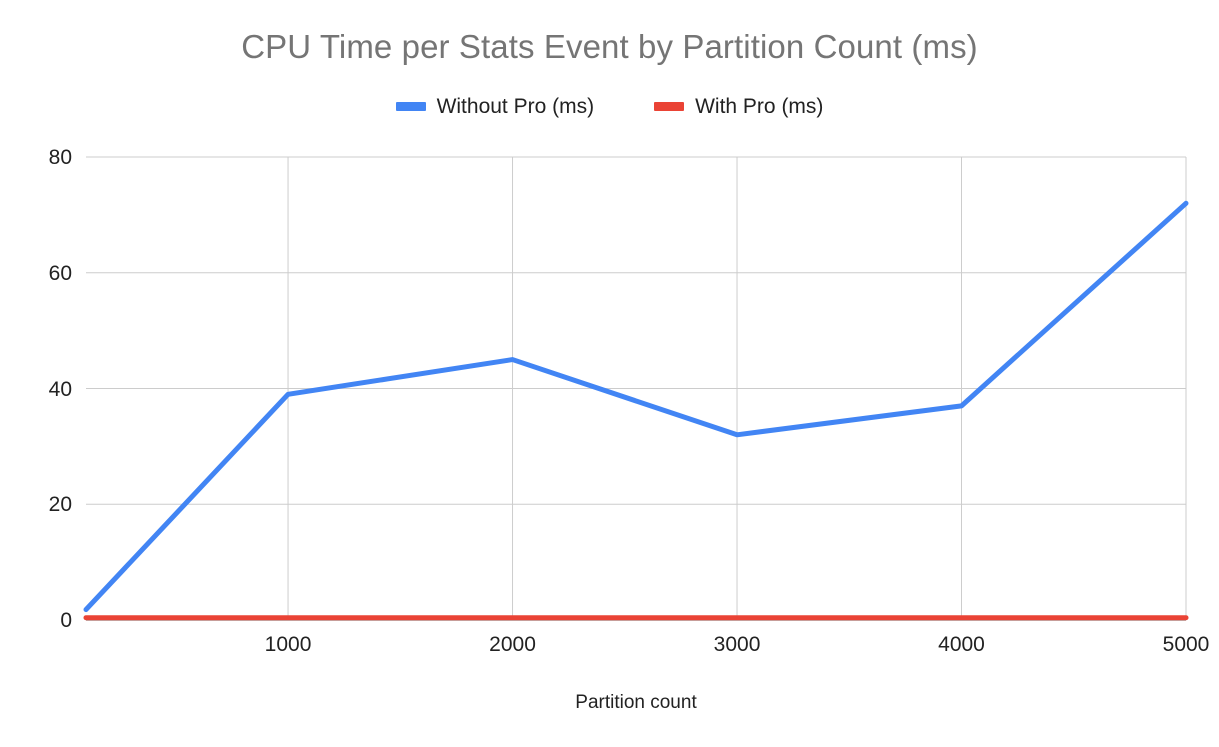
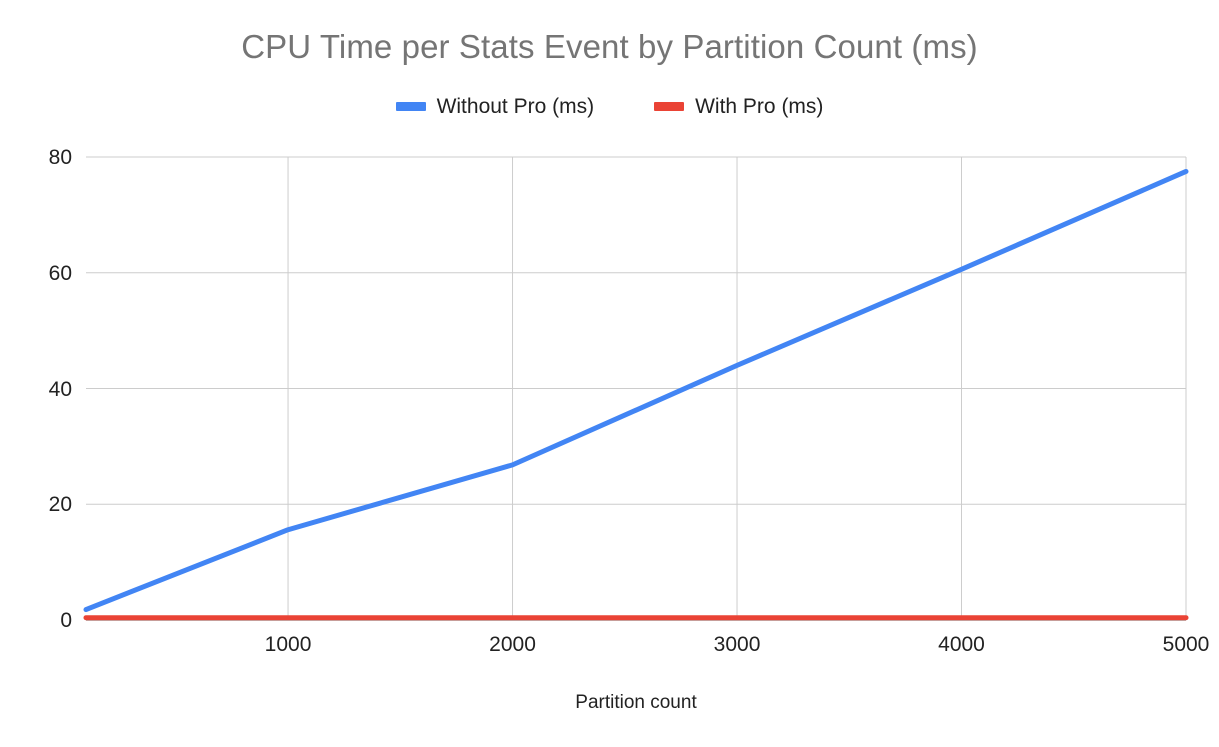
Without Pro (ms)/1000: 39 -> 16
Without Pro (ms)/2000: 45 -> 27
Without Pro (ms)/3000: 32 -> 44
Without Pro (ms)/4000: 37 -> 61
Without Pro (ms)/5000: 72 -> 78
